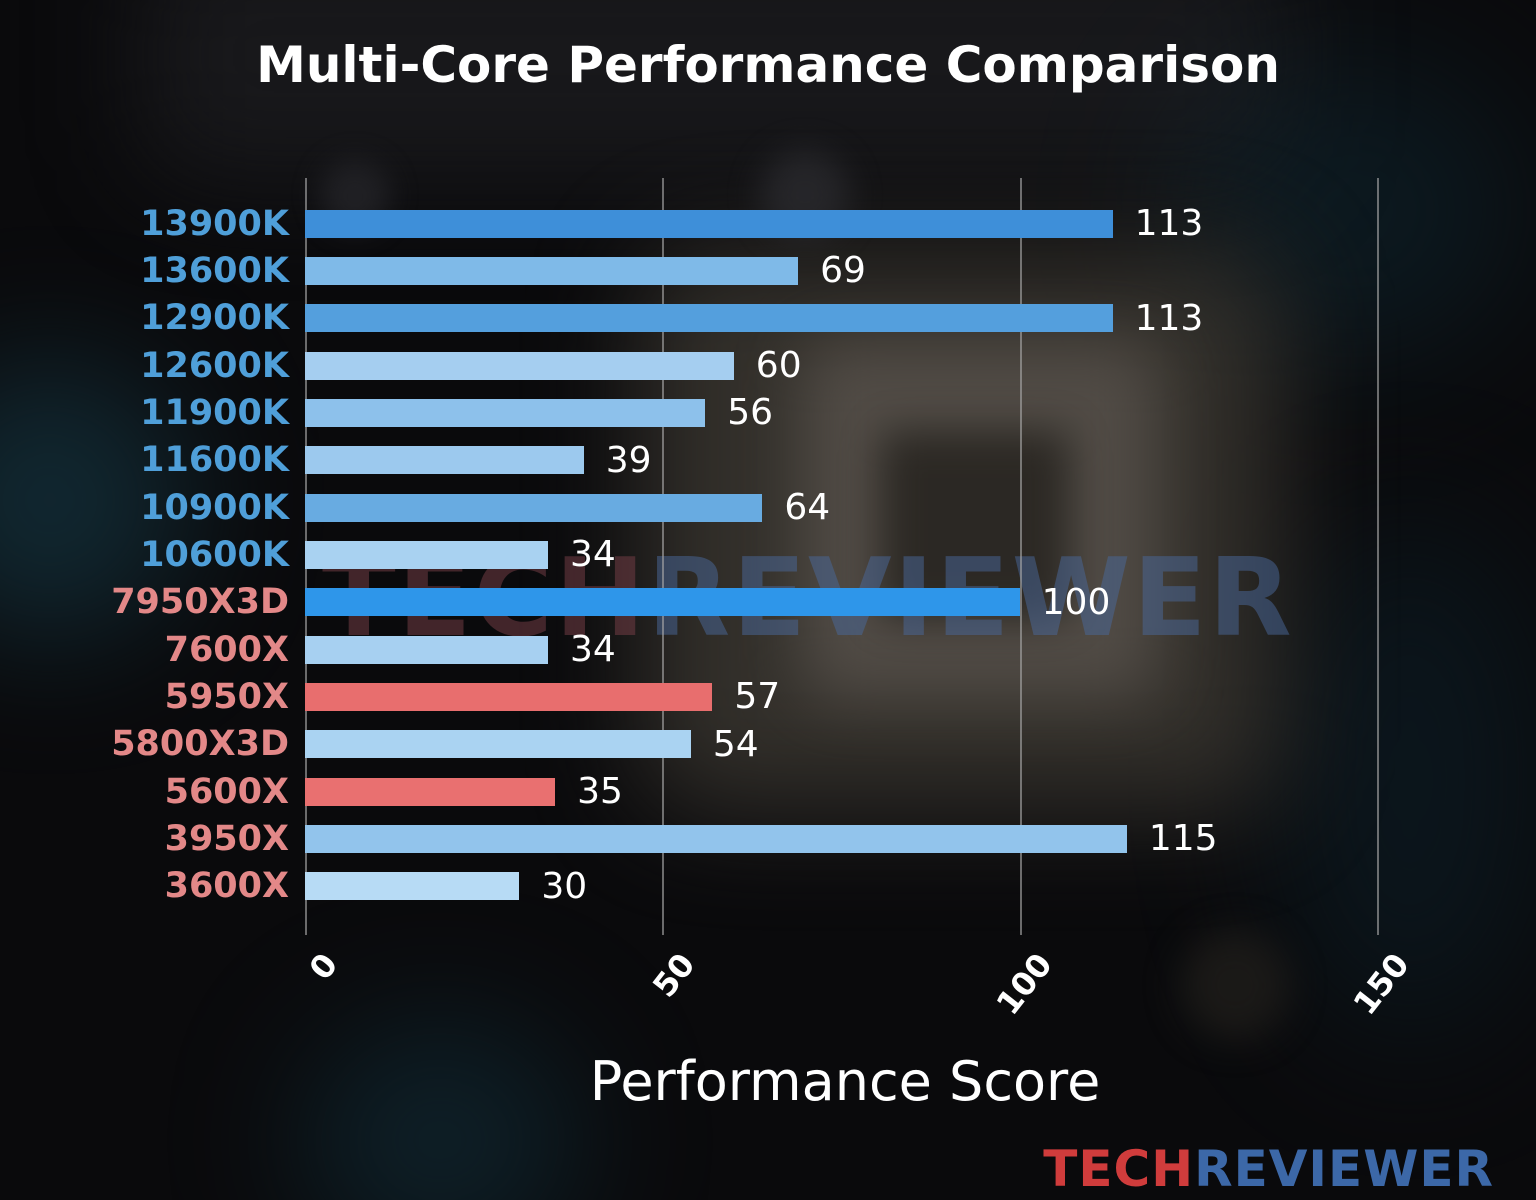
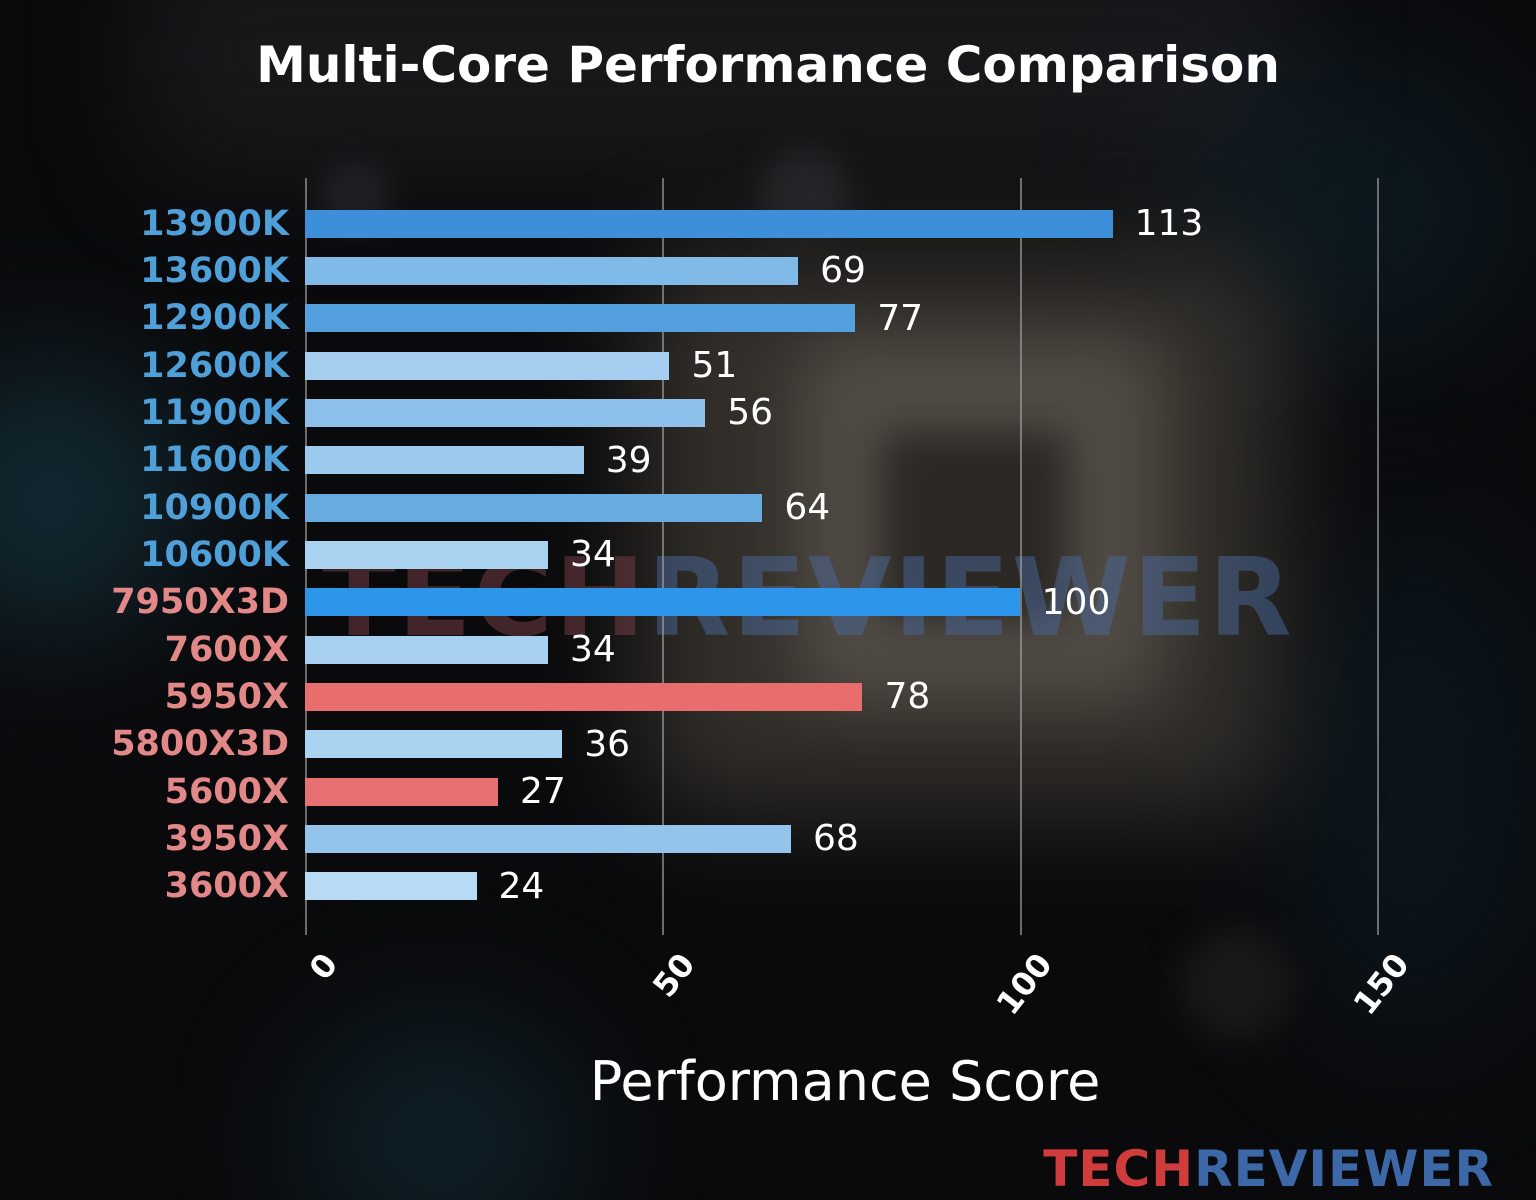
12900K: 113 -> 77
12600K: 60 -> 51
5950X: 57 -> 78
5800X3D: 54 -> 36
5600X: 35 -> 27
3950X: 115 -> 68
3600X: 30 -> 24
